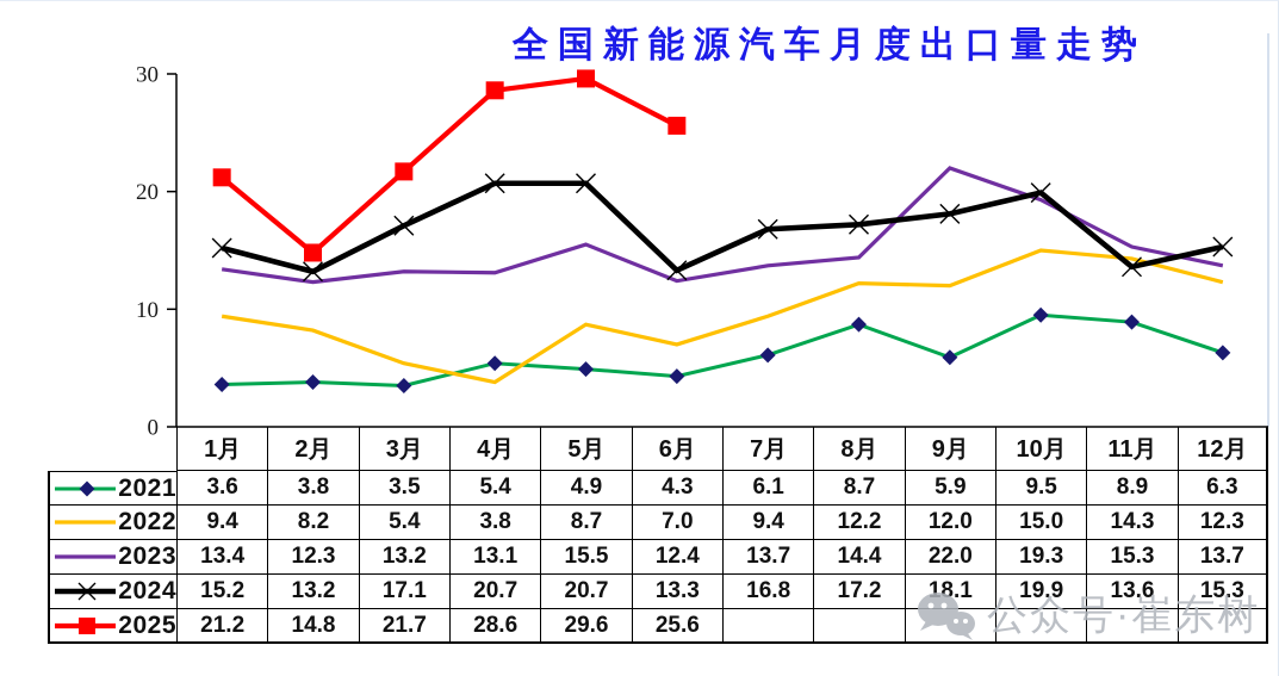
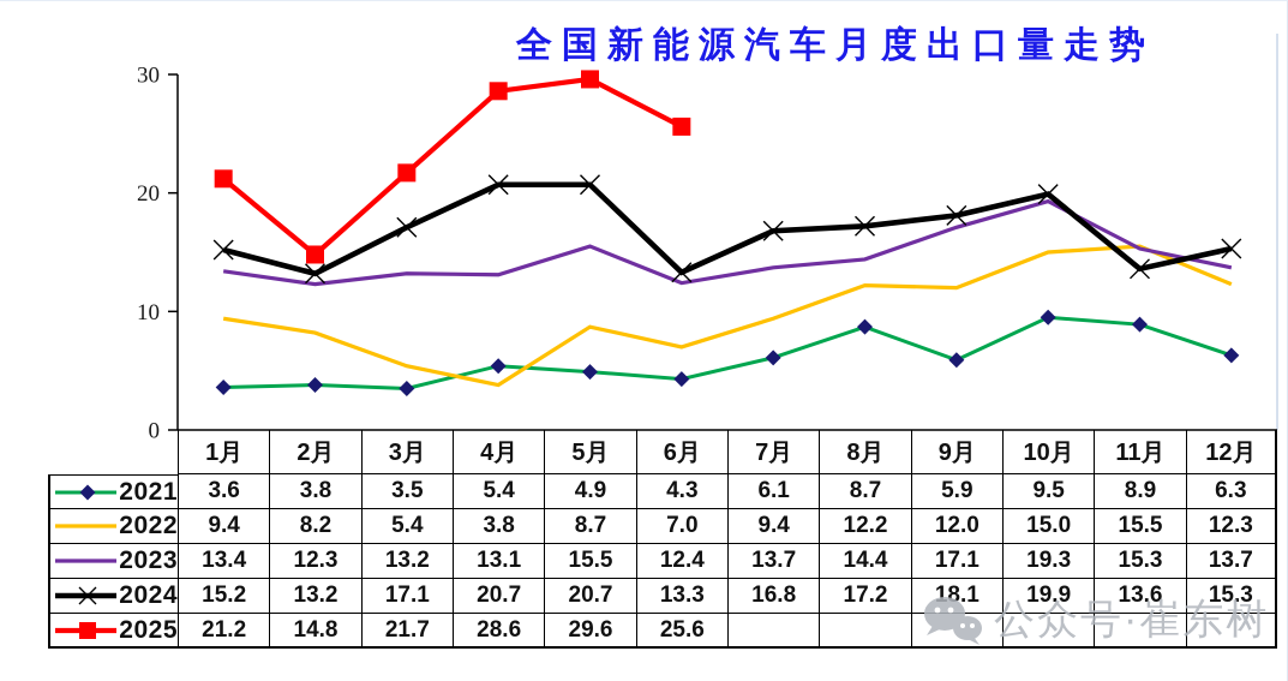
2023/9月: 22.0 -> 17.1
2022/11月: 14.3 -> 15.5
